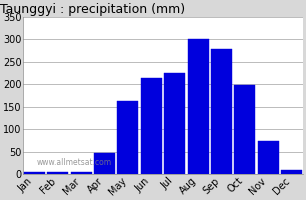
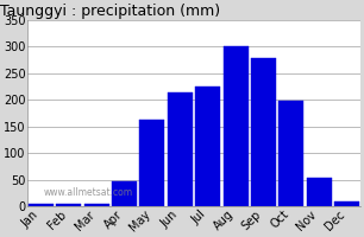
Nov: 75 -> 55
